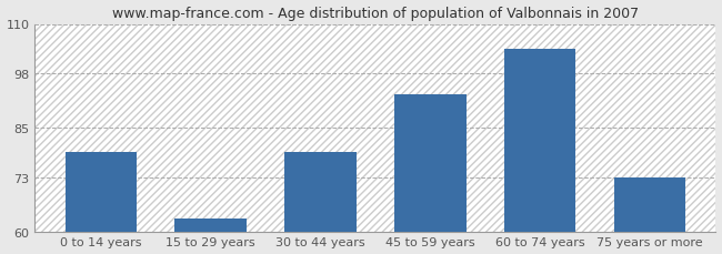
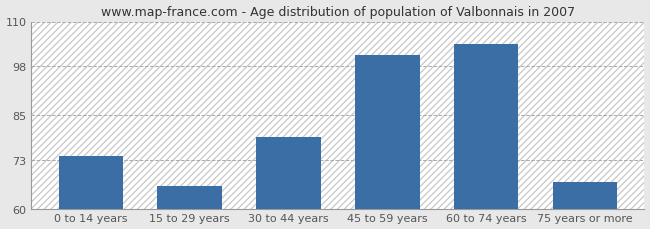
0 to 14 years: 79 -> 74
15 to 29 years: 63 -> 66
45 to 59 years: 93 -> 101
75 years or more: 73 -> 67
